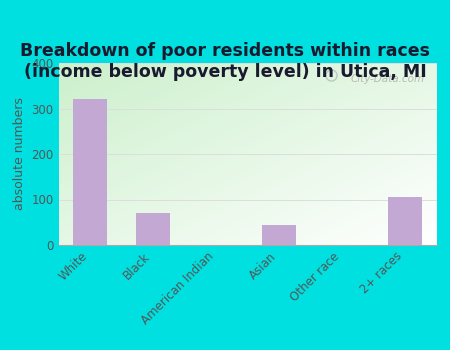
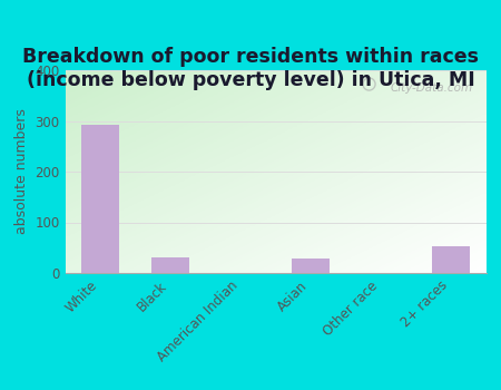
White: 320 -> 293
Black: 70 -> 30
Asian: 45 -> 28
2+ races: 105 -> 52
